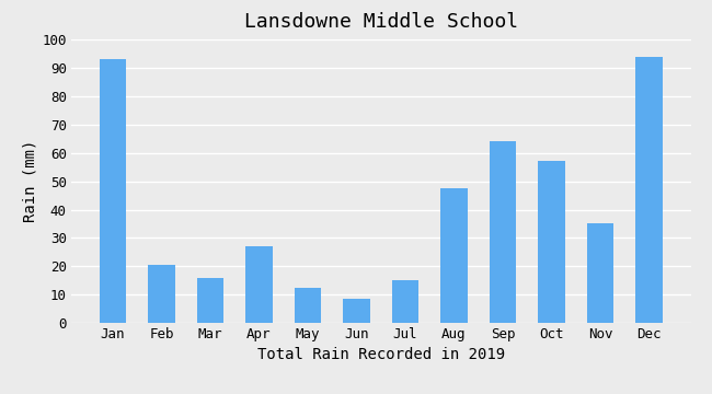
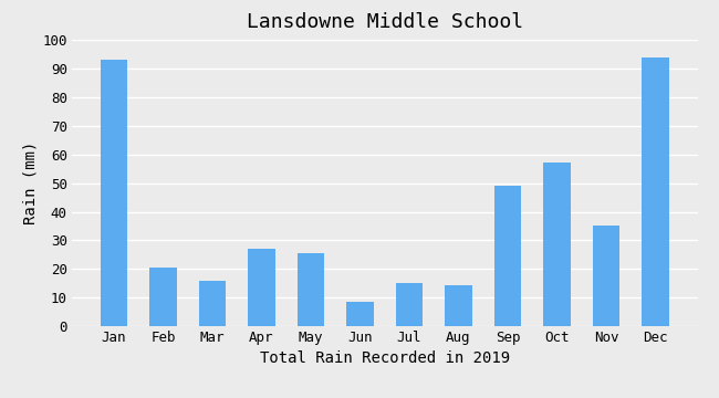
May: 12.5 -> 25.5
Aug: 47.5 -> 14.5
Sep: 64.0 -> 49.0
